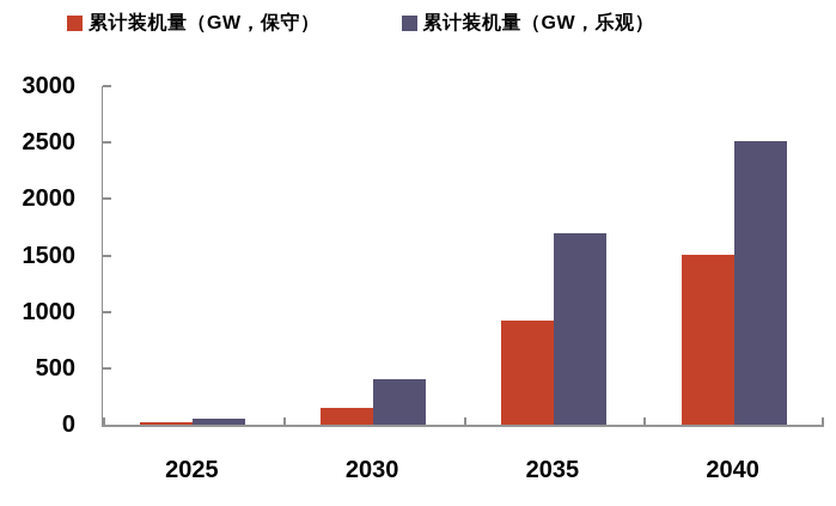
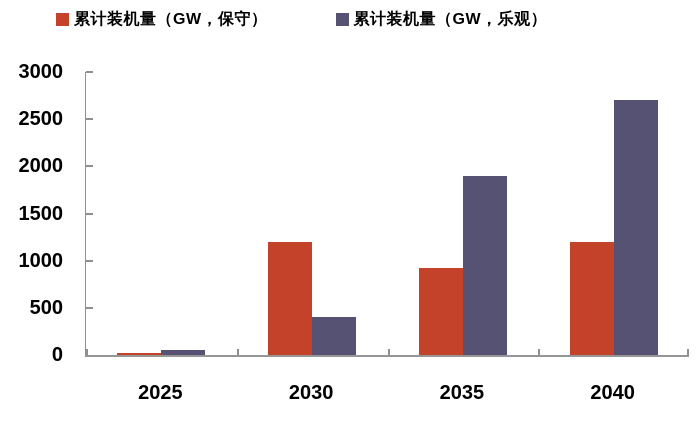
累计装机量（GW，保守）/2030: 200 -> 1200
累计装机量（GW，乐观）/2035: 1700 -> 1900
累计装机量（GW，保守）/2040: 1500 -> 1200
累计装机量（GW，乐观）/2040: 2500 -> 2700
